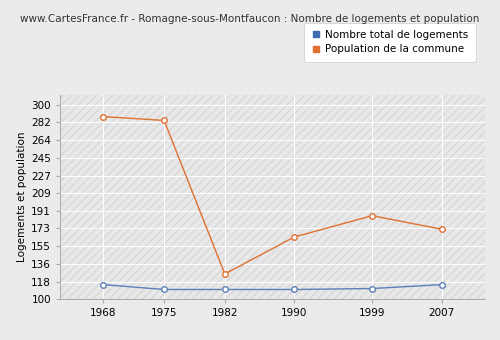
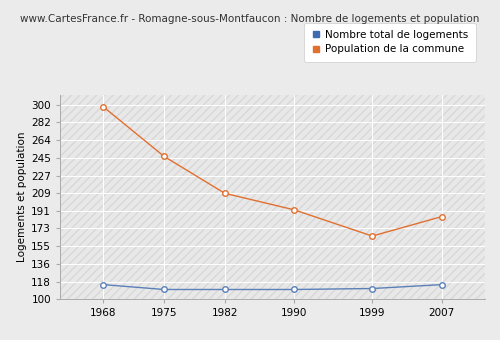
Population de la commune/1968: 288 -> 298
Population de la commune/1975: 284 -> 247
Population de la commune/1982: 126 -> 209
Population de la commune/1990: 164 -> 192
Population de la commune/1999: 186 -> 165
Population de la commune/2007: 172 -> 185
